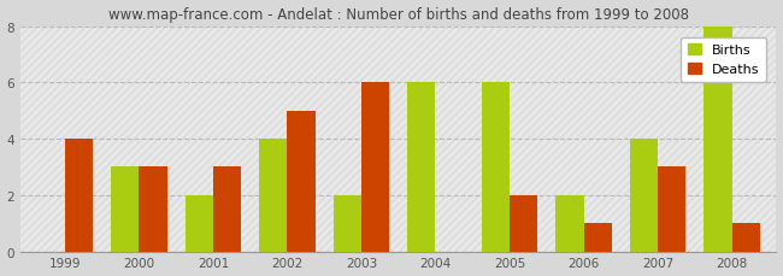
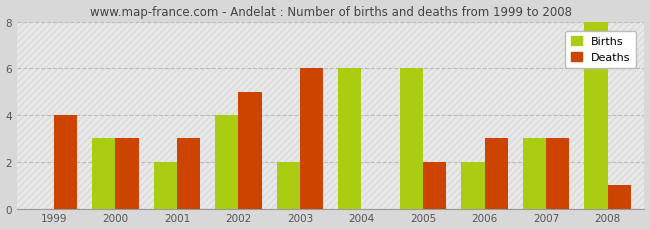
Deaths/2006: 1 -> 3
Births/2007: 4 -> 3
